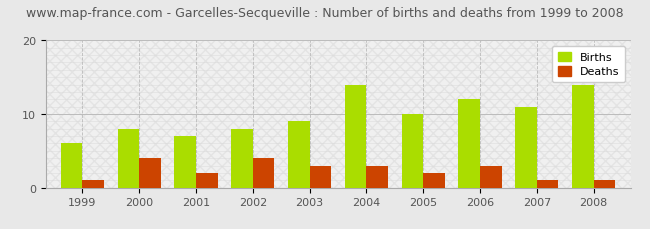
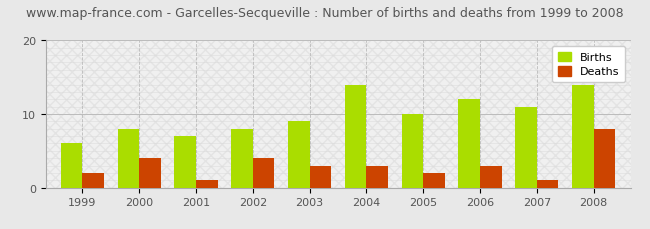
Deaths/1999: 1 -> 2
Deaths/2001: 2 -> 1
Deaths/2008: 1 -> 8
